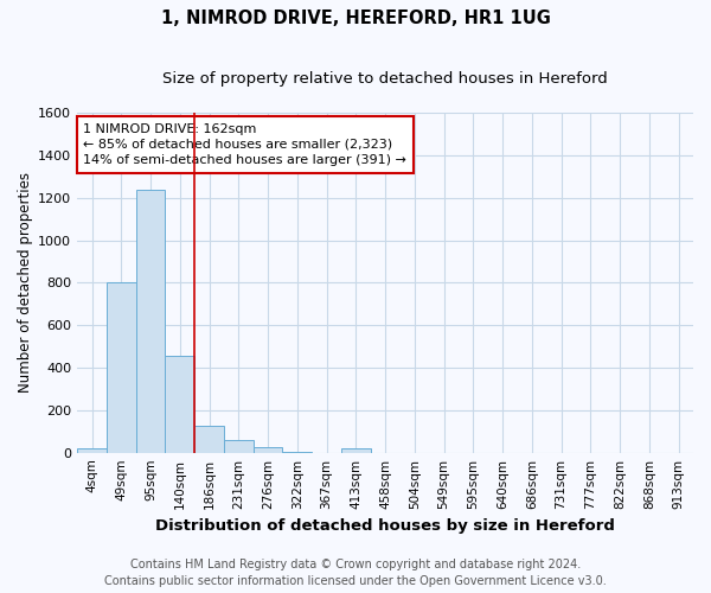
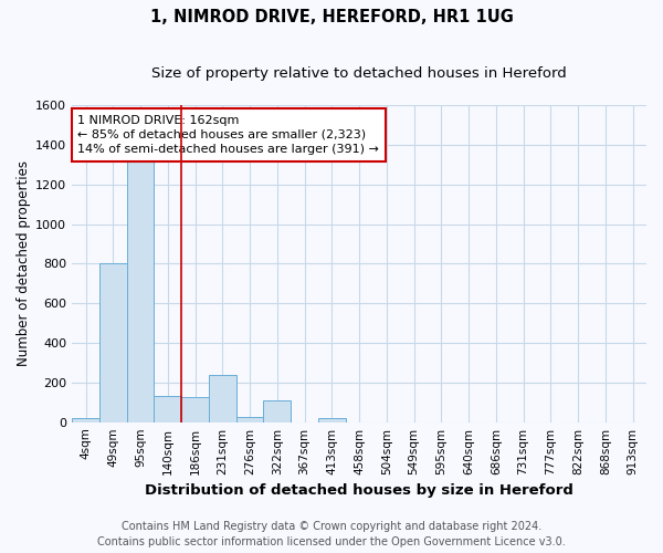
95sqm: 1240 -> 1320
140sqm: 460 -> 130
231sqm: 60 -> 240
322sqm: 0 -> 110
